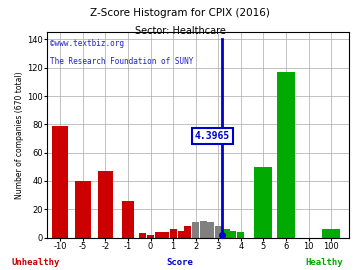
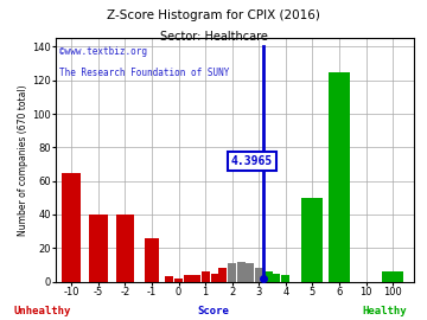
-10: 79 -> 65
-2: 47 -> 40
6: 117 -> 125
